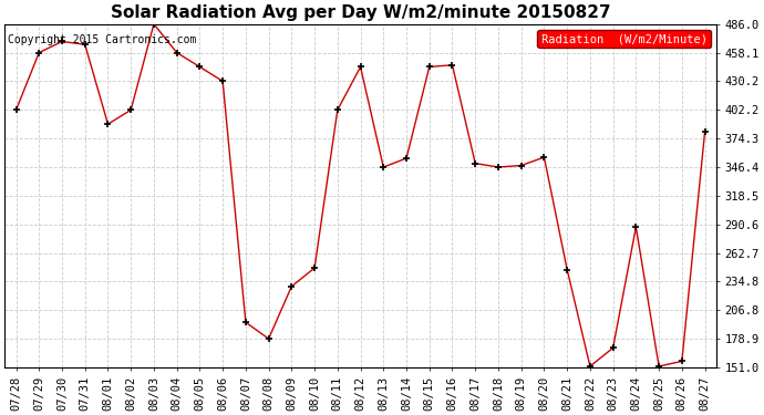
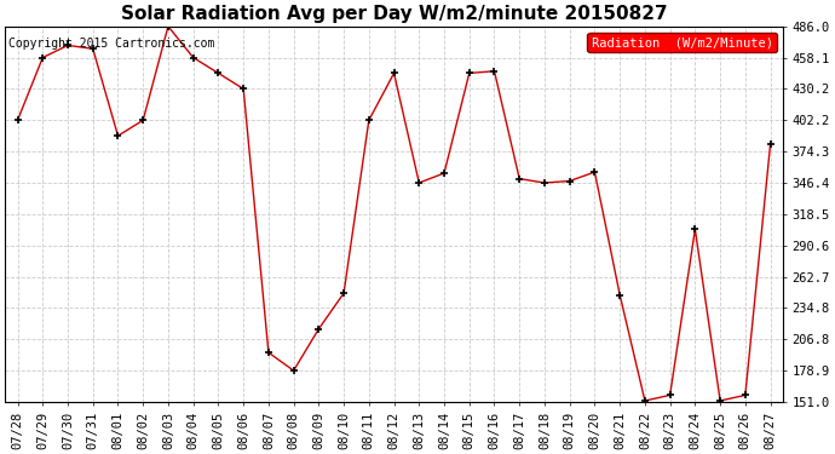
08/09: 230 -> 216
08/23: 170 -> 157
08/24: 288 -> 305
